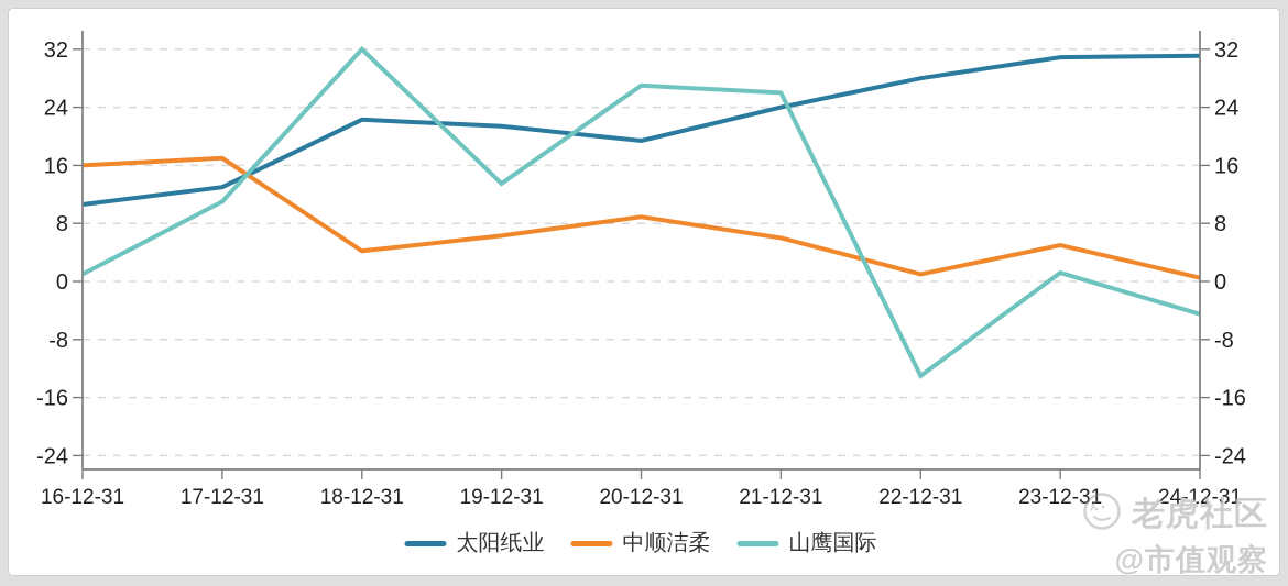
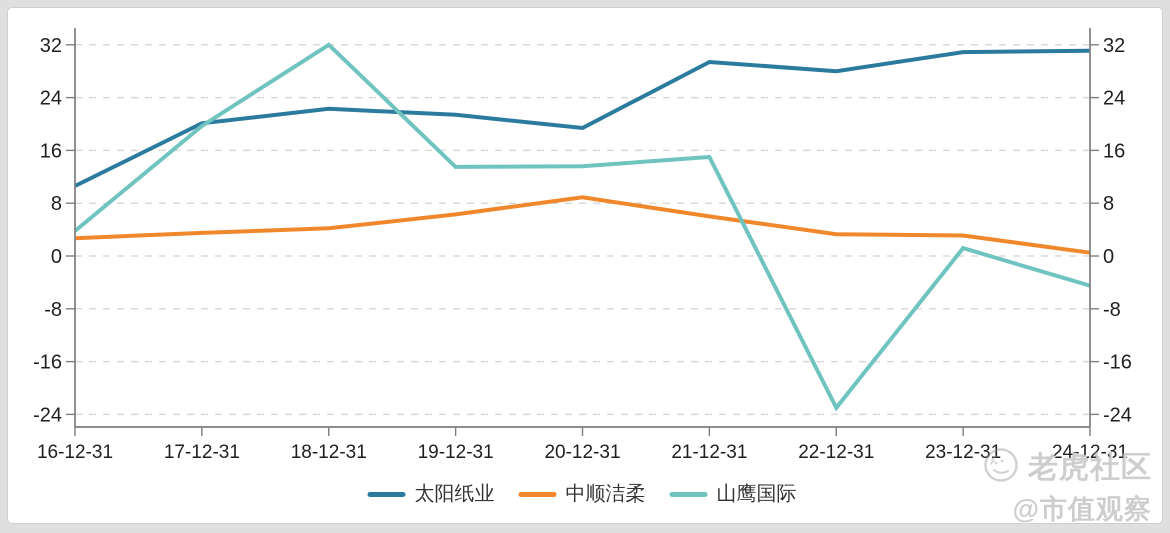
中顺洁柔/16-12-31: 16 -> 3
山鹰国际/16-12-31: 1 -> 4
太阳纸业/17-12-31: 13 -> 20
中顺洁柔/17-12-31: 17 -> 4
山鹰国际/17-12-31: 11 -> 20
山鹰国际/20-12-31: 27 -> 14
太阳纸业/21-12-31: 24 -> 29
山鹰国际/21-12-31: 26 -> 15
中顺洁柔/22-12-31: 1 -> 3
山鹰国际/22-12-31: -13 -> -23
中顺洁柔/23-12-31: 5 -> 3
